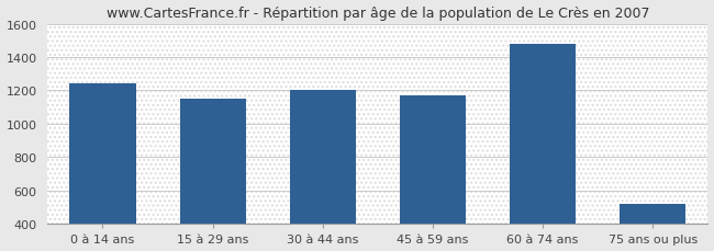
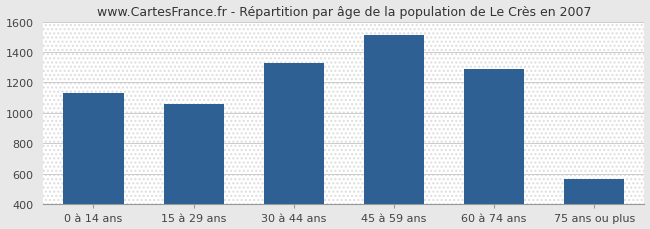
0 à 14 ans: 1240 -> 1130
15 à 29 ans: 1150 -> 1060
30 à 44 ans: 1200 -> 1330
45 à 59 ans: 1170 -> 1510
60 à 74 ans: 1480 -> 1290
75 ans ou plus: 520 -> 570
